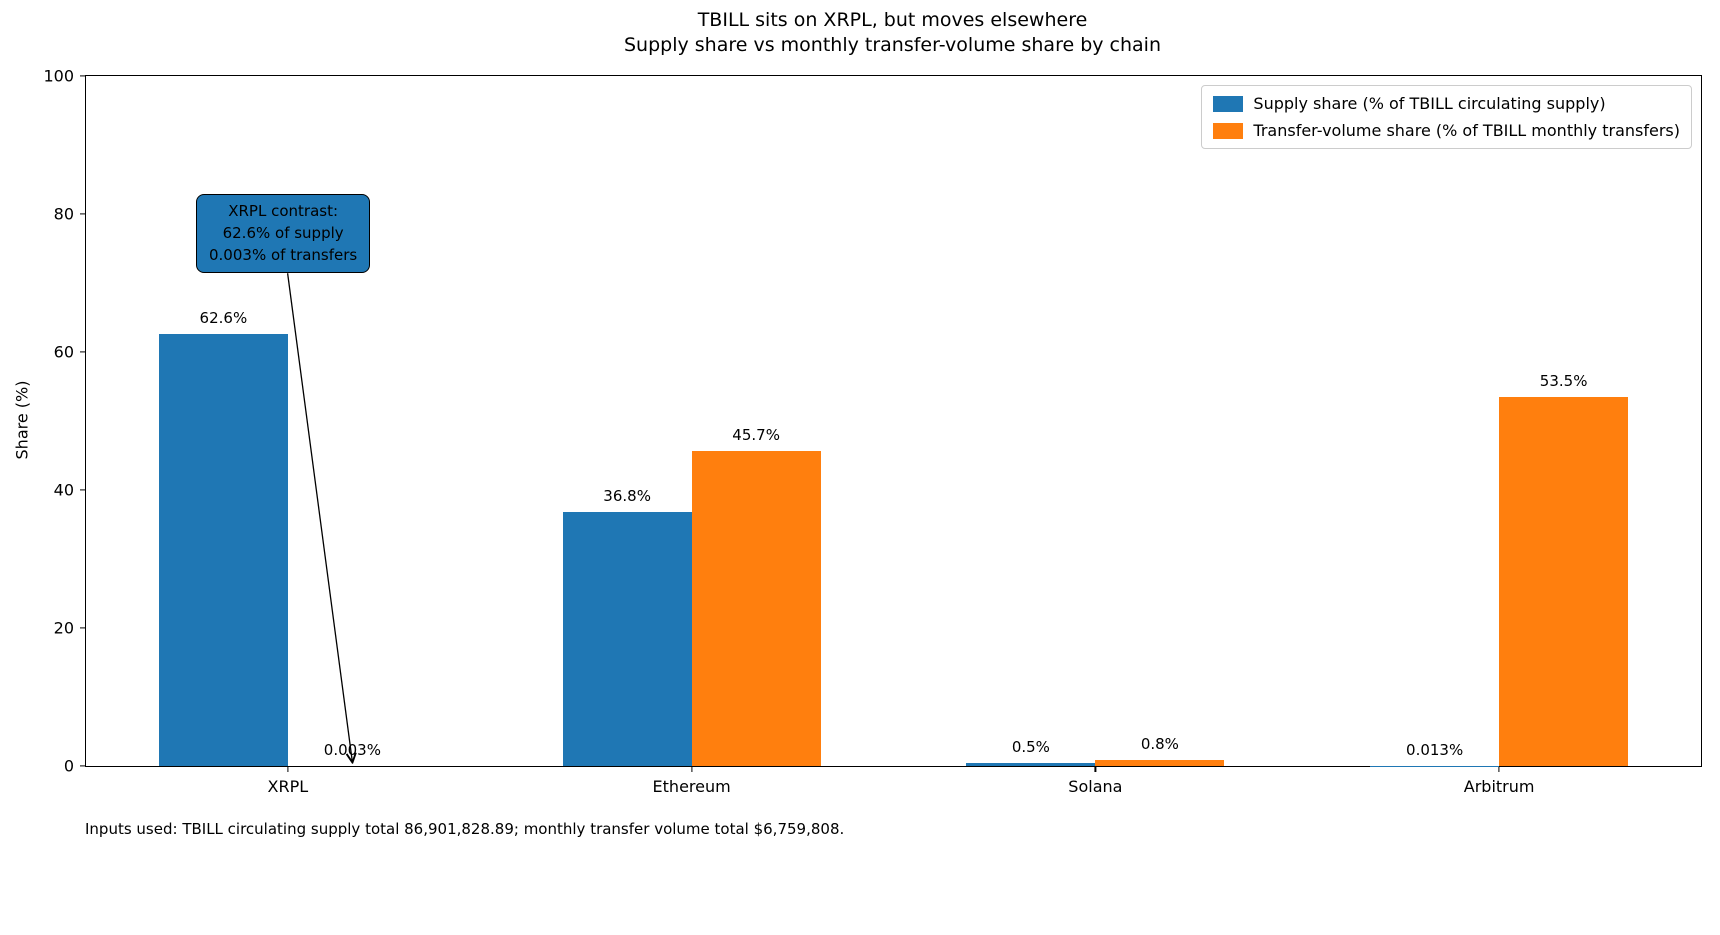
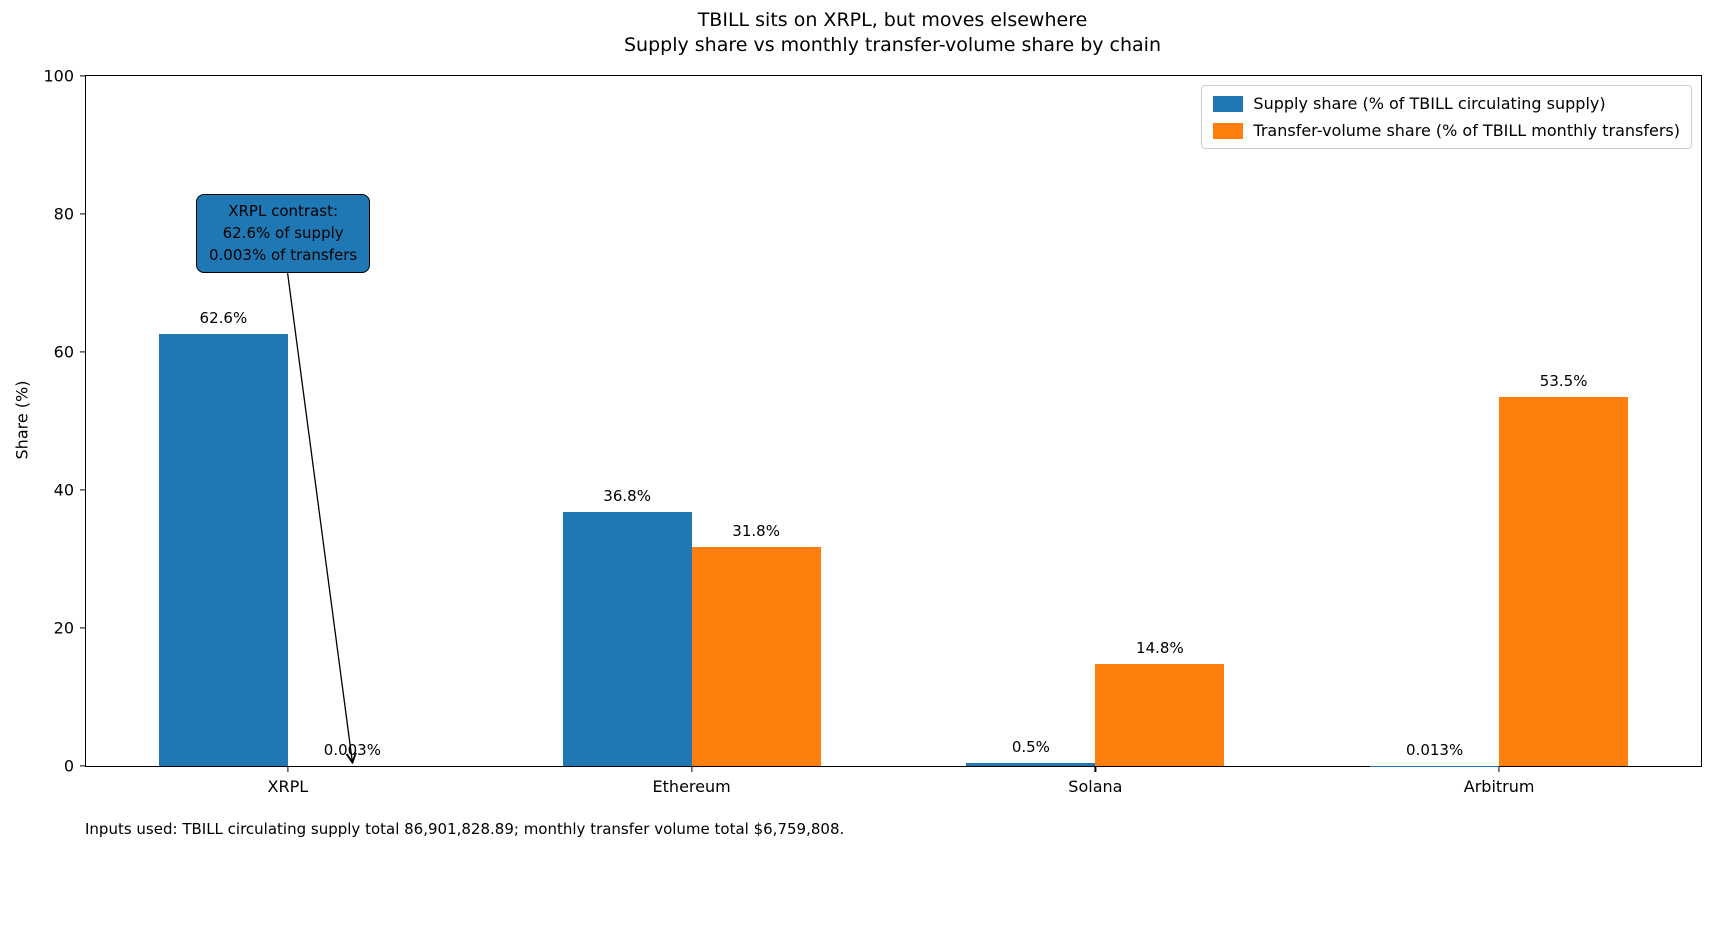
Transfer-volume share (% of TBILL monthly transfers)/Ethereum: 45.7% -> 31.8%
Transfer-volume share (% of TBILL monthly transfers)/Solana: 0.8% -> 14.8%
